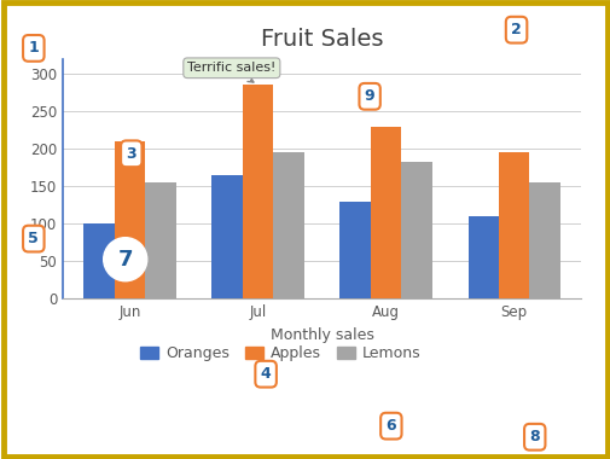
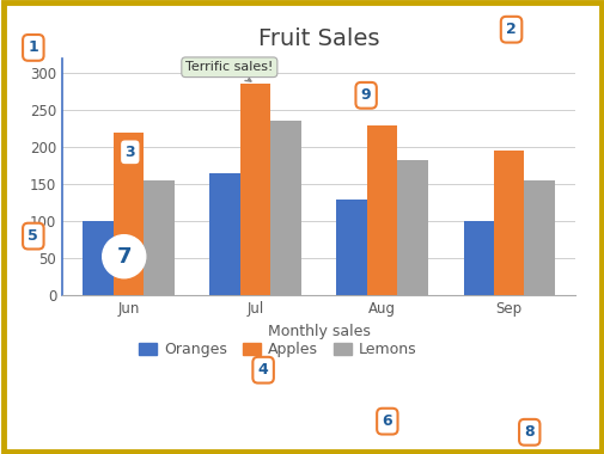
Apples/Jun: 210 -> 220
Lemons/Jul: 195 -> 236
Oranges/Sep: 110 -> 100
